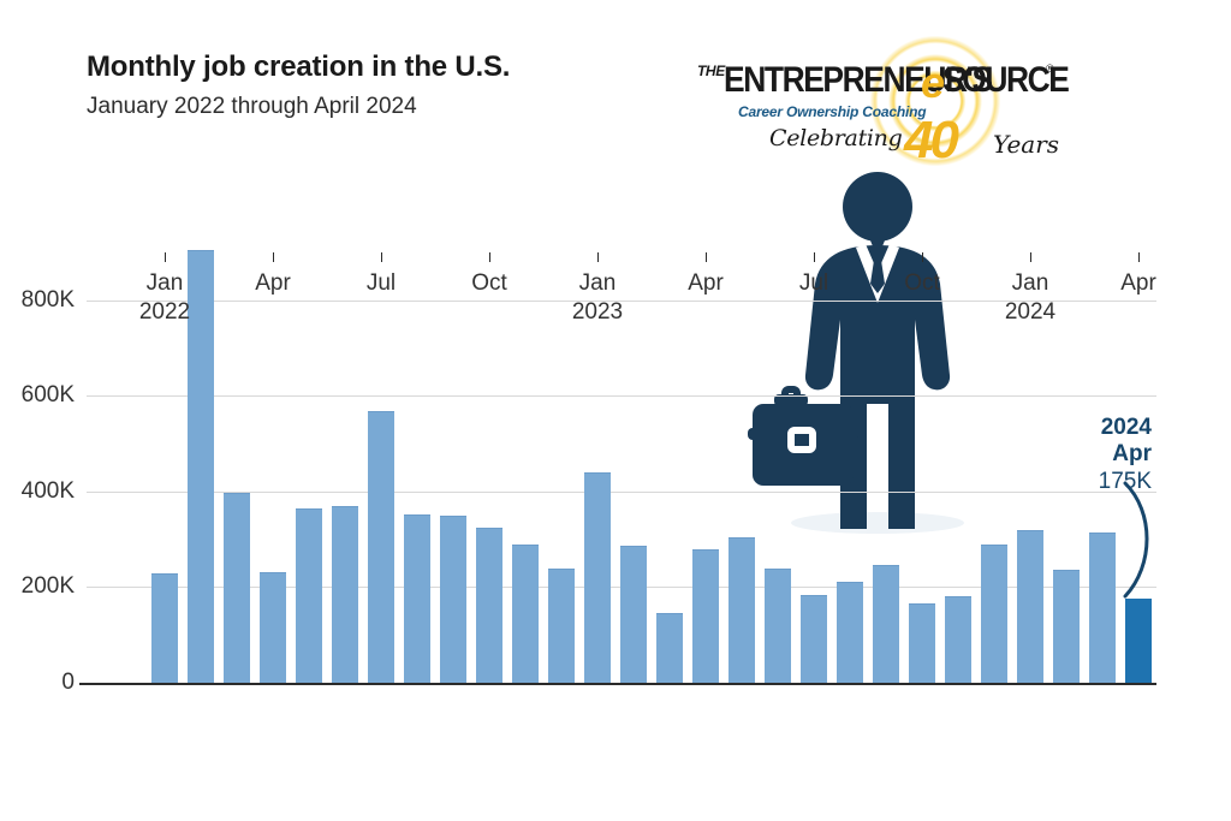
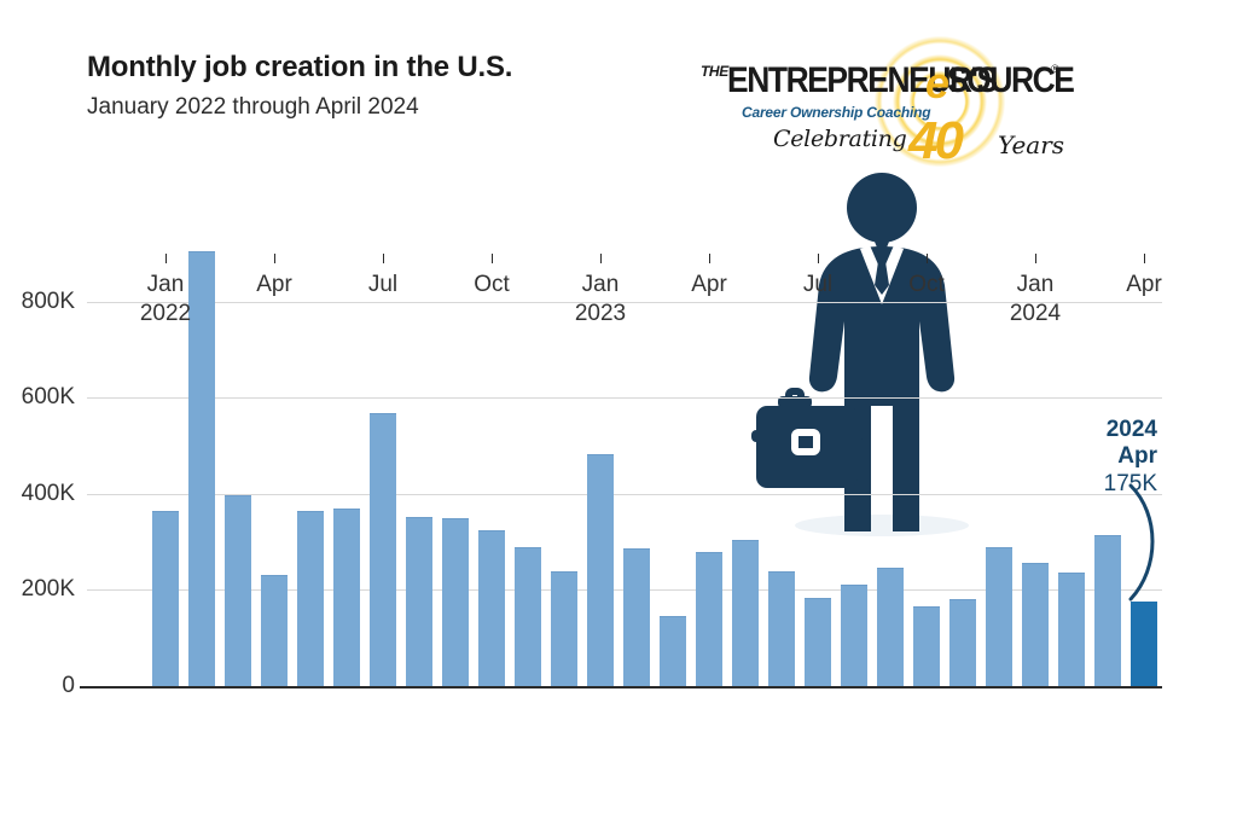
Jan 2022: 230K -> 360K
Jan 2023: 440K -> 480K
Jan 2024: 320K -> 260K
